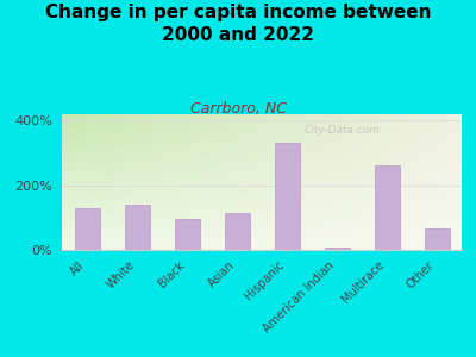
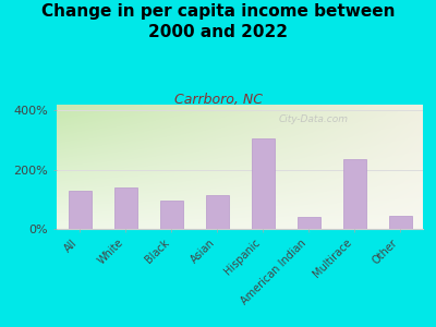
Hispanic: 330% -> 305%
American Indian: 8% -> 40%
Multirace: 260% -> 235%
Other: 65% -> 45%
